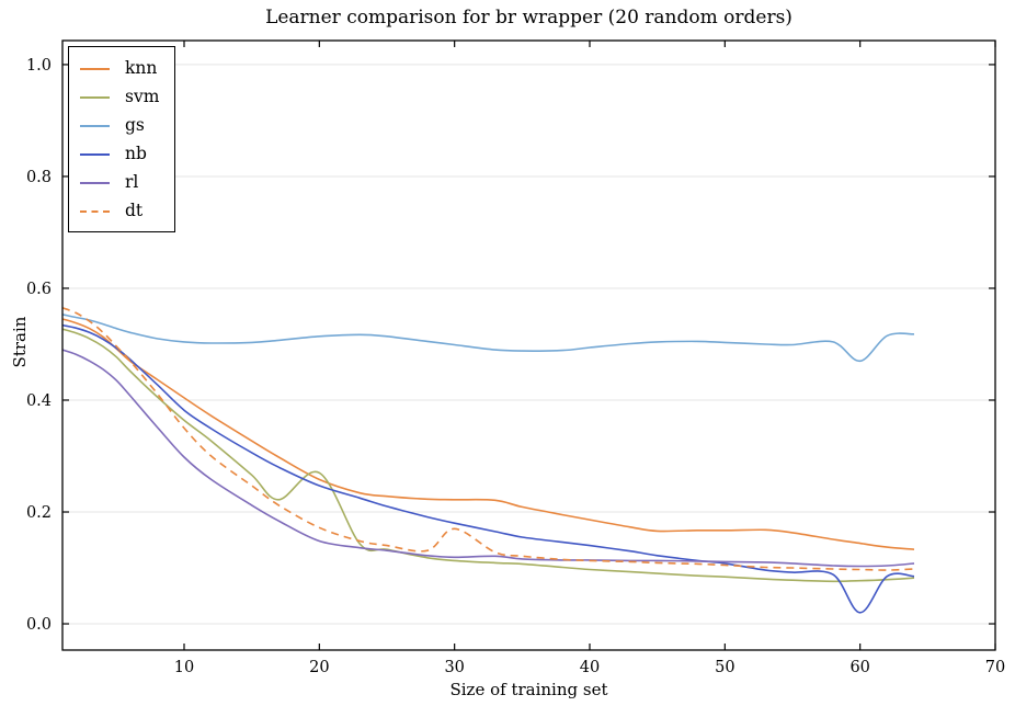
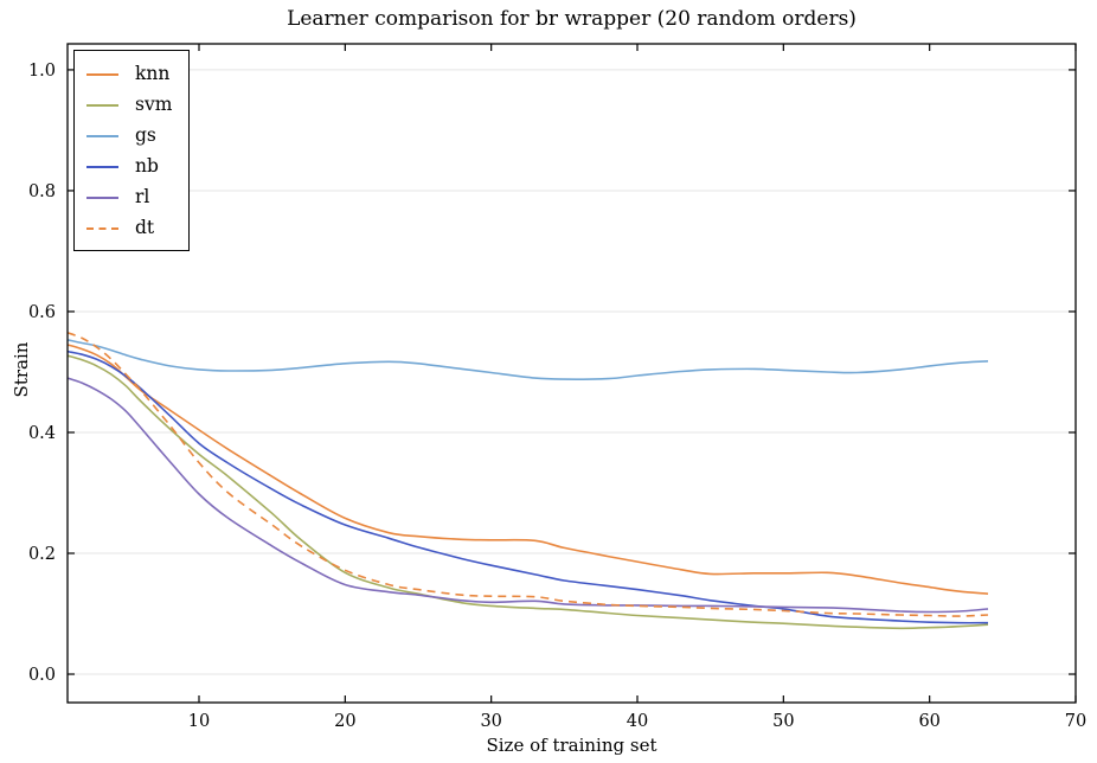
svm/20: 0.27 -> 0.17
dt/30: 0.17 -> 0.13
gs/60: 0.47 -> 0.51
nb/60: 0.02 -> 0.09
